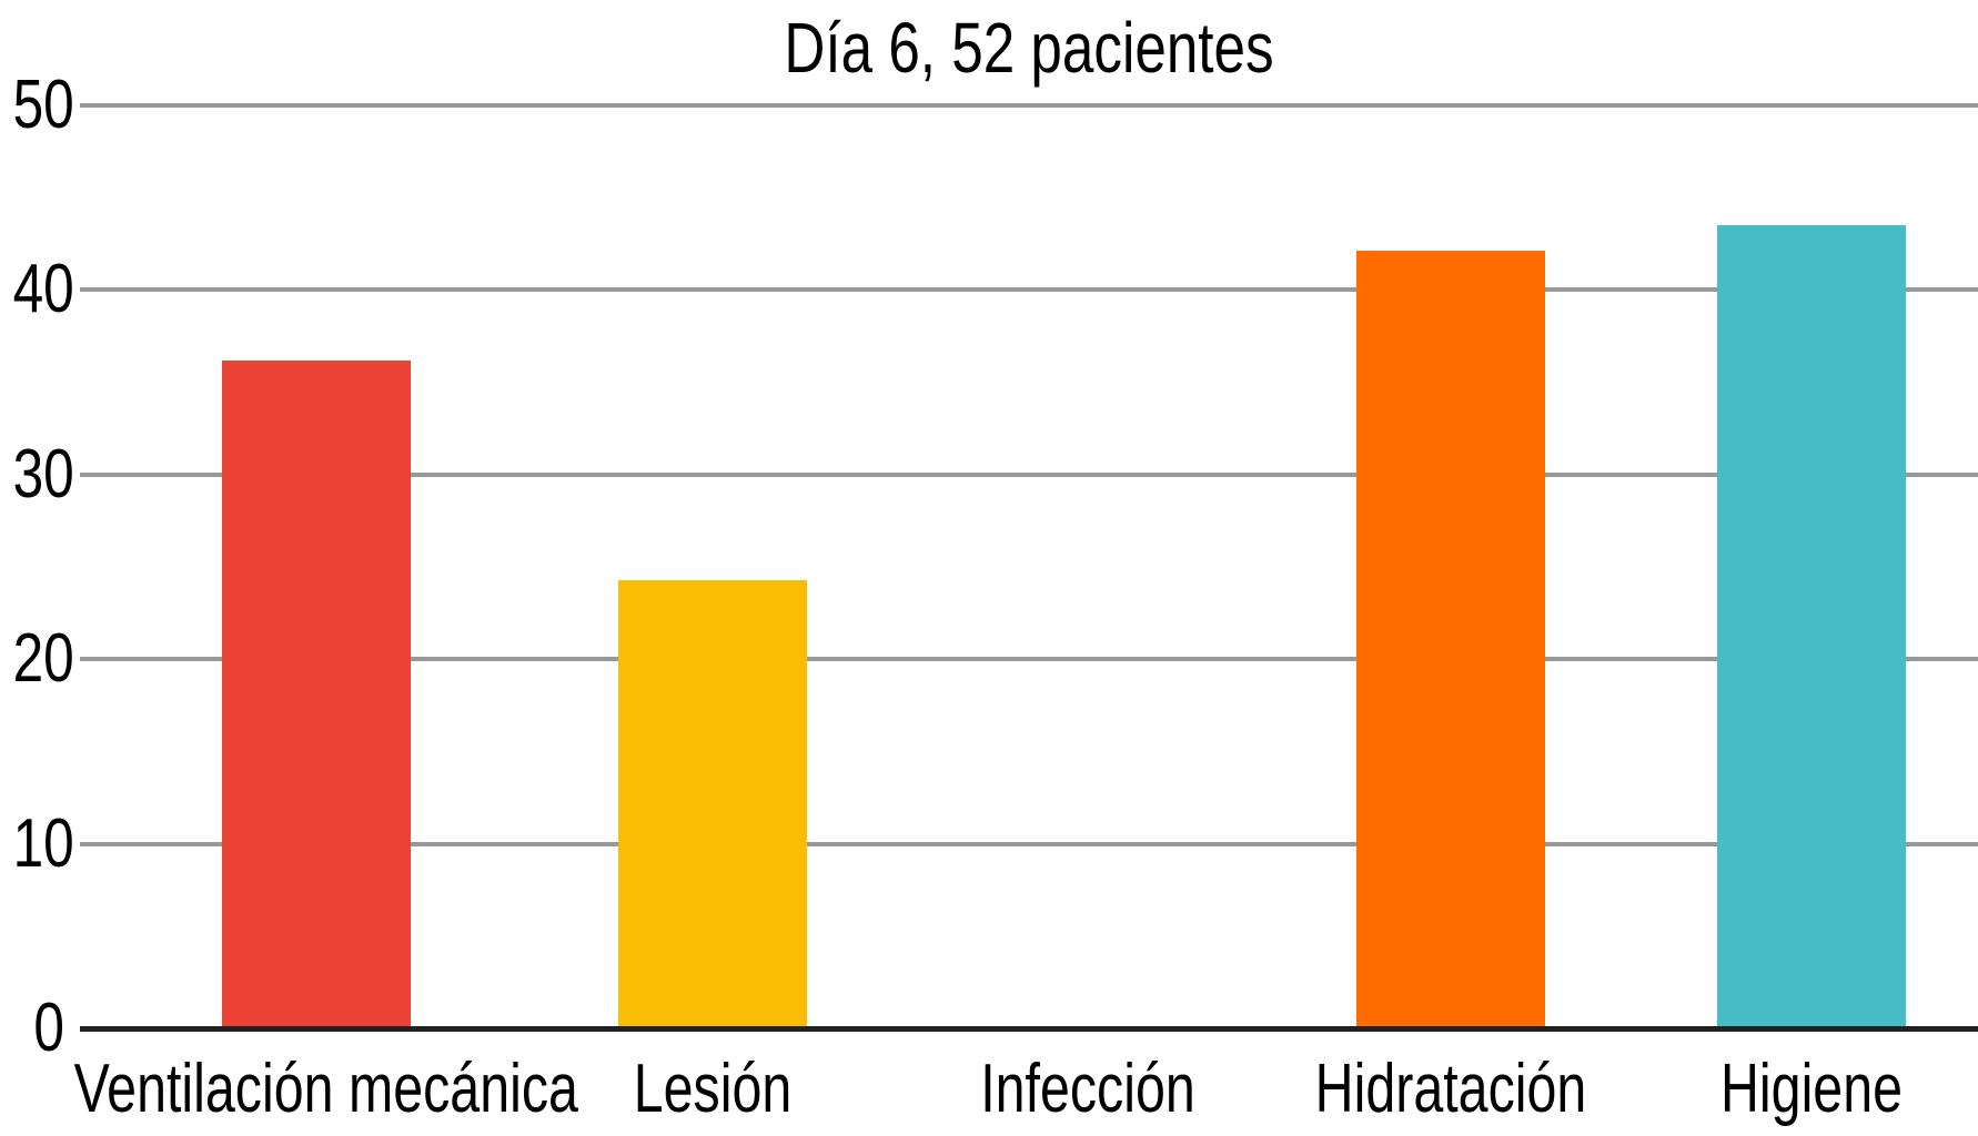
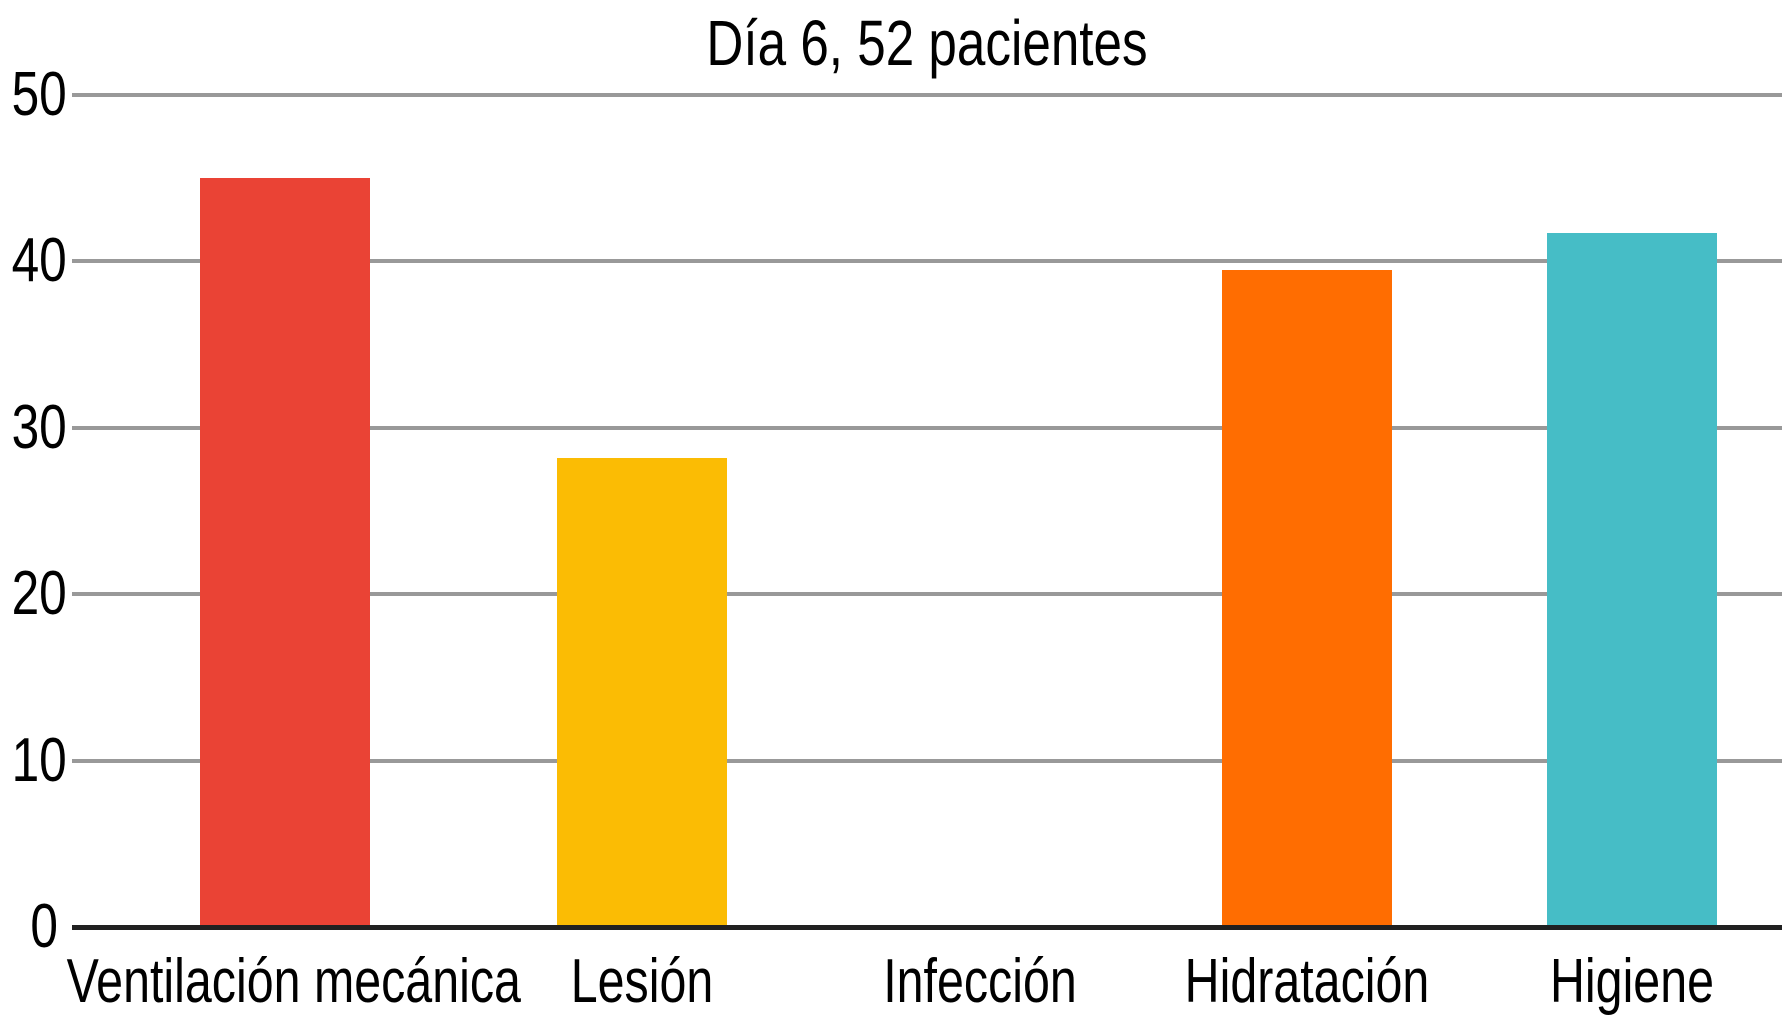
Ventilación mecánica: 36.2 -> 45.0
Lesión: 24.3 -> 28.2
Hidratación: 42.1 -> 39.5
Higiene: 43.5 -> 41.7
